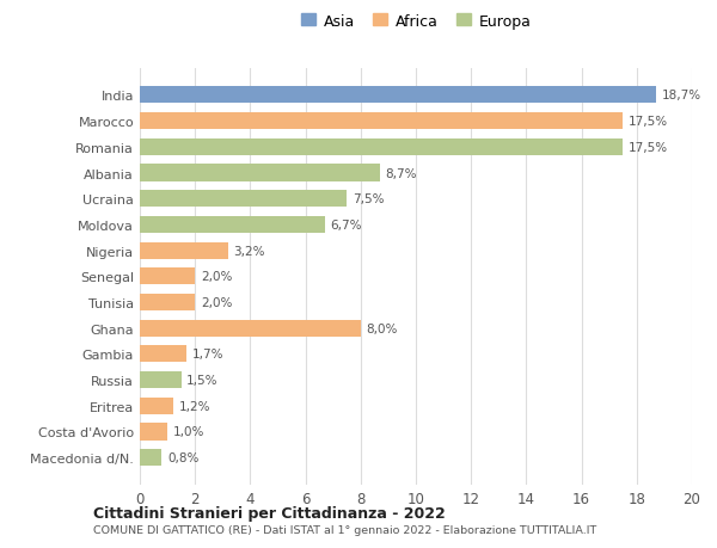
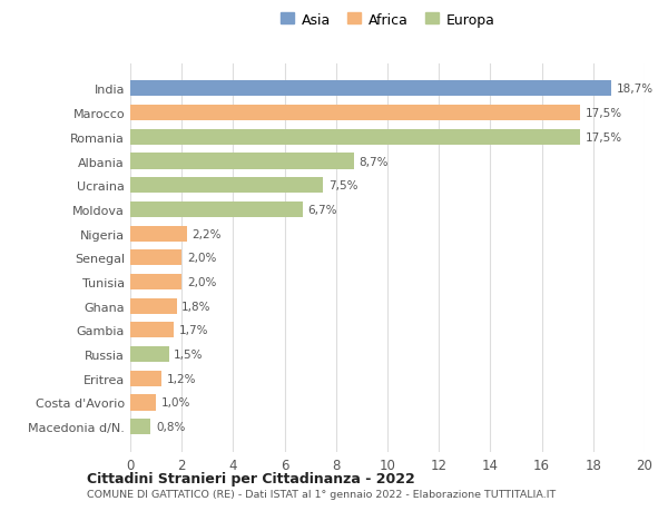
Nigeria: 3,2% -> 2,2%
Ghana: 8,0% -> 1,8%
